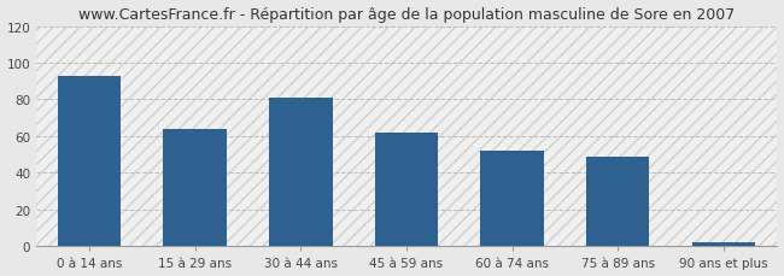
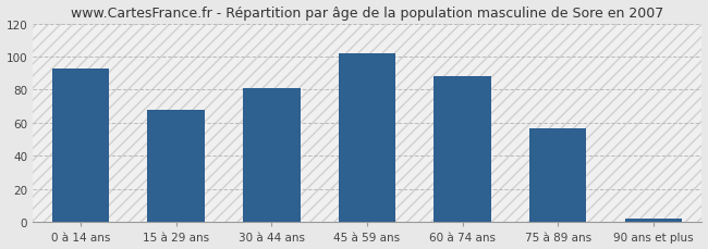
15 à 29 ans: 64 -> 68
45 à 59 ans: 62 -> 102
60 à 74 ans: 52 -> 88
75 à 89 ans: 49 -> 57
